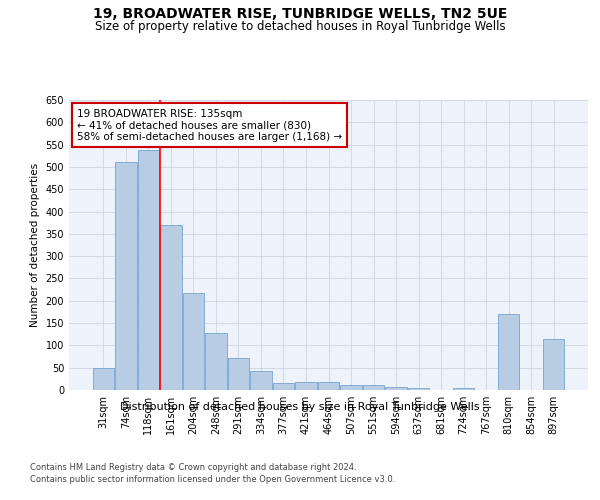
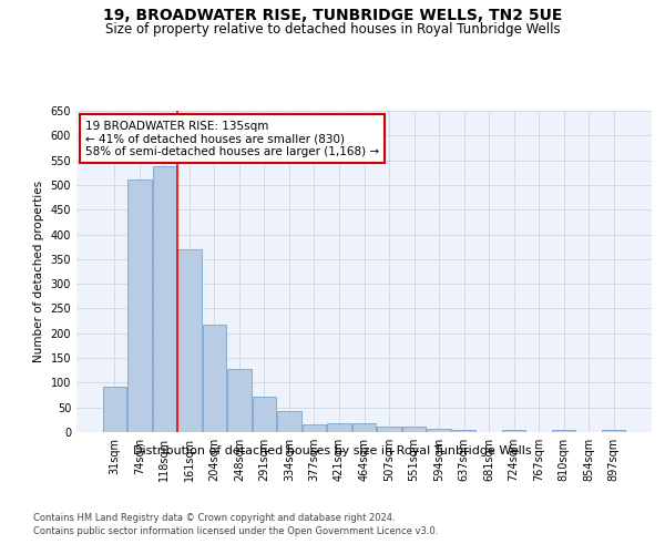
31sqm: 50 -> 92
810sqm: 170 -> 4
897sqm: 115 -> 4
